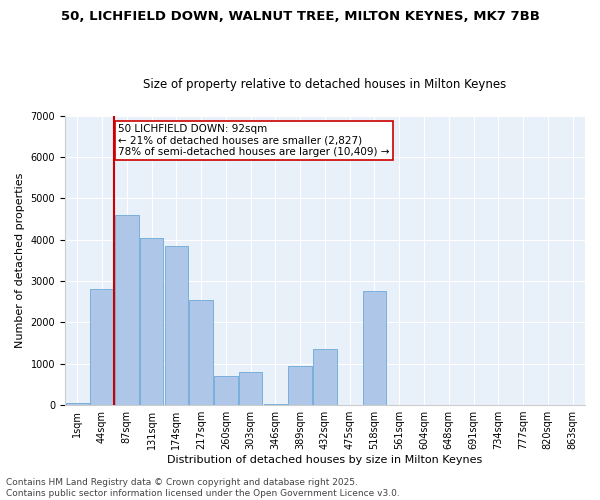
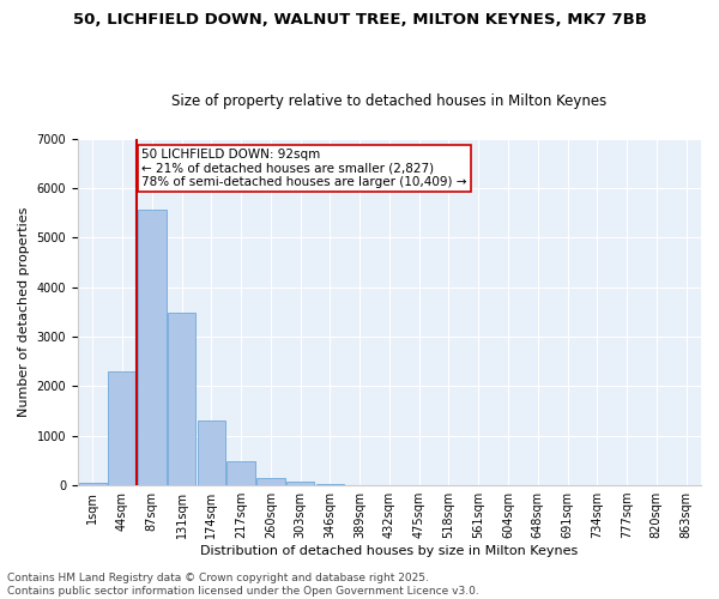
44sqm: 2800 -> 2300
87sqm: 4600 -> 5560
131sqm: 4050 -> 3480
174sqm: 3850 -> 1320
217sqm: 2550 -> 480
260sqm: 700 -> 160
303sqm: 800 -> 80
389sqm: 950 -> 10
432sqm: 1350 -> 0
518sqm: 2750 -> 0
